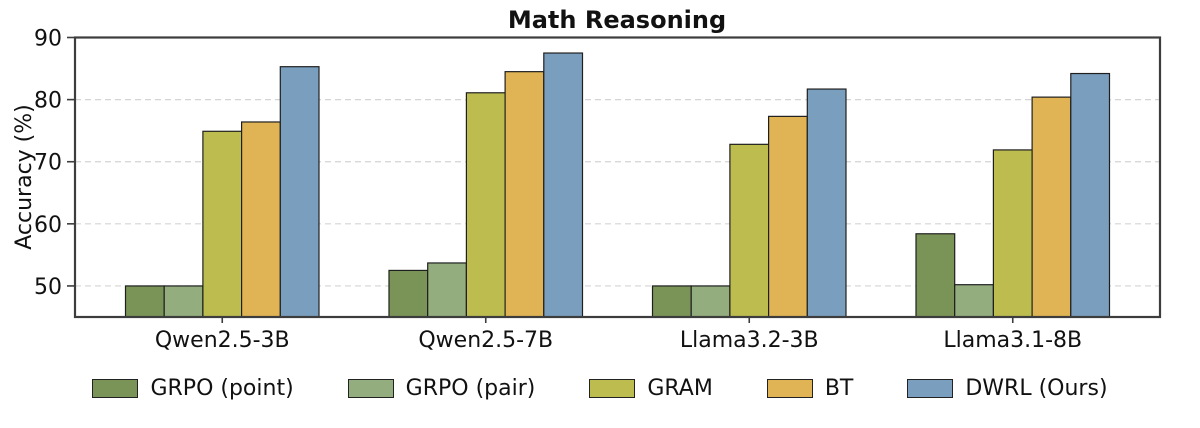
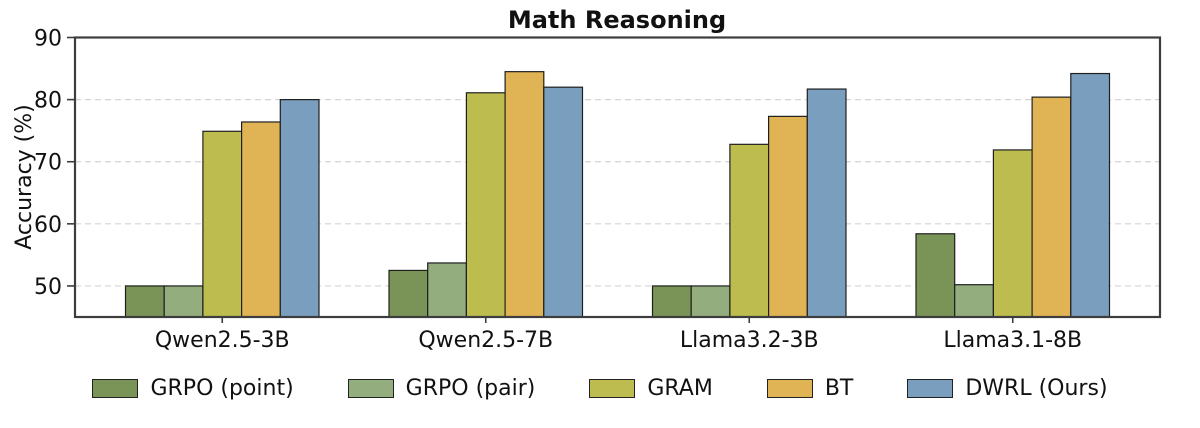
DWRL (Ours)/Qwen2.5-3B: 85 -> 80
DWRL (Ours)/Qwen2.5-7B: 88 -> 82
